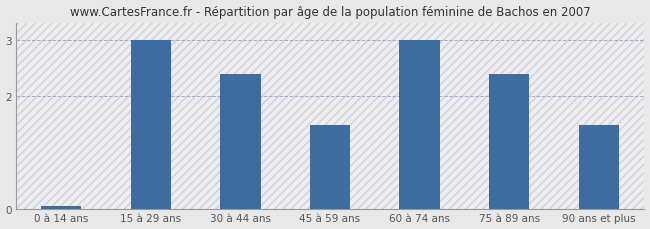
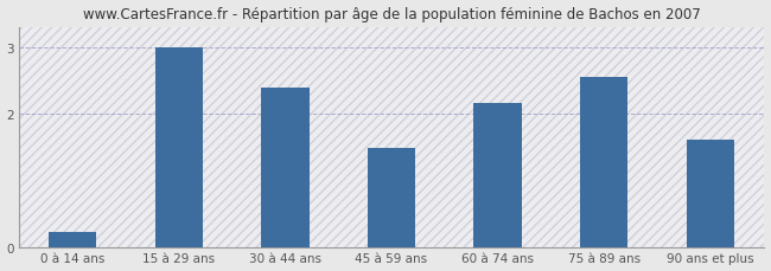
0 à 14 ans: 0.05 -> 0.24
60 à 74 ans: 3.00 -> 2.16
75 à 89 ans: 2.40 -> 2.56
90 ans et plus: 1.50 -> 1.62
